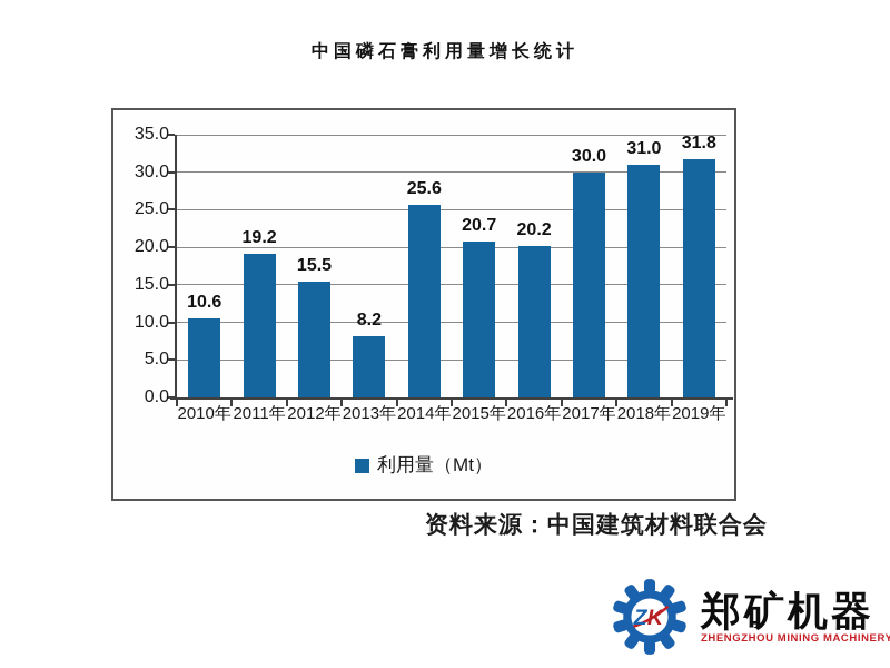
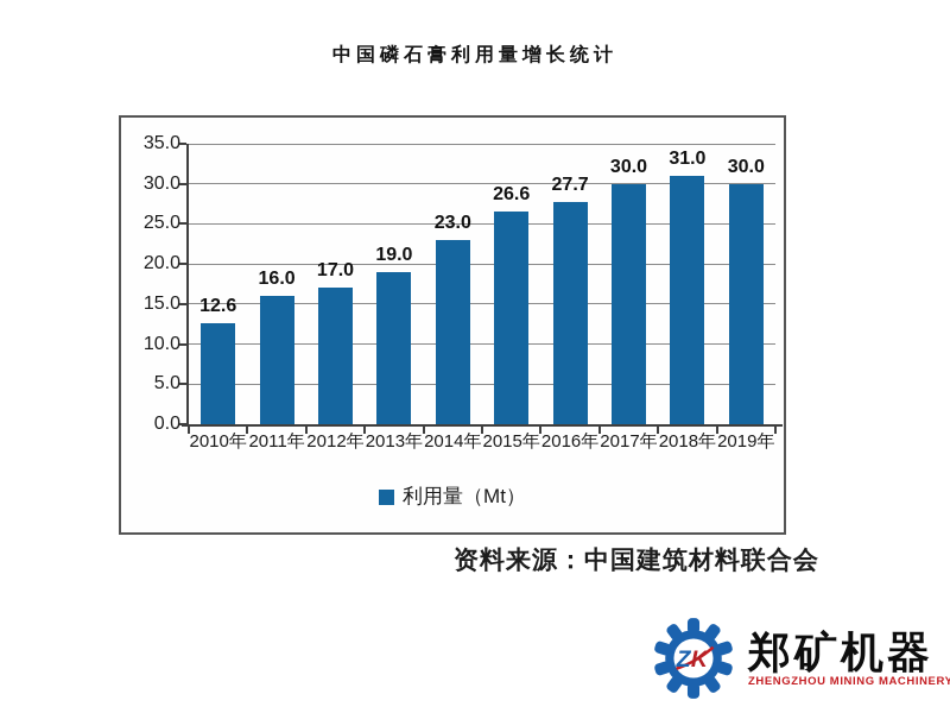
2010年: 10.6 -> 12.6
2011年: 19.2 -> 16.0
2012年: 15.5 -> 17.0
2013年: 8.2 -> 19.0
2014年: 25.6 -> 23.0
2015年: 20.7 -> 26.6
2016年: 20.2 -> 27.7
2019年: 31.8 -> 30.0
